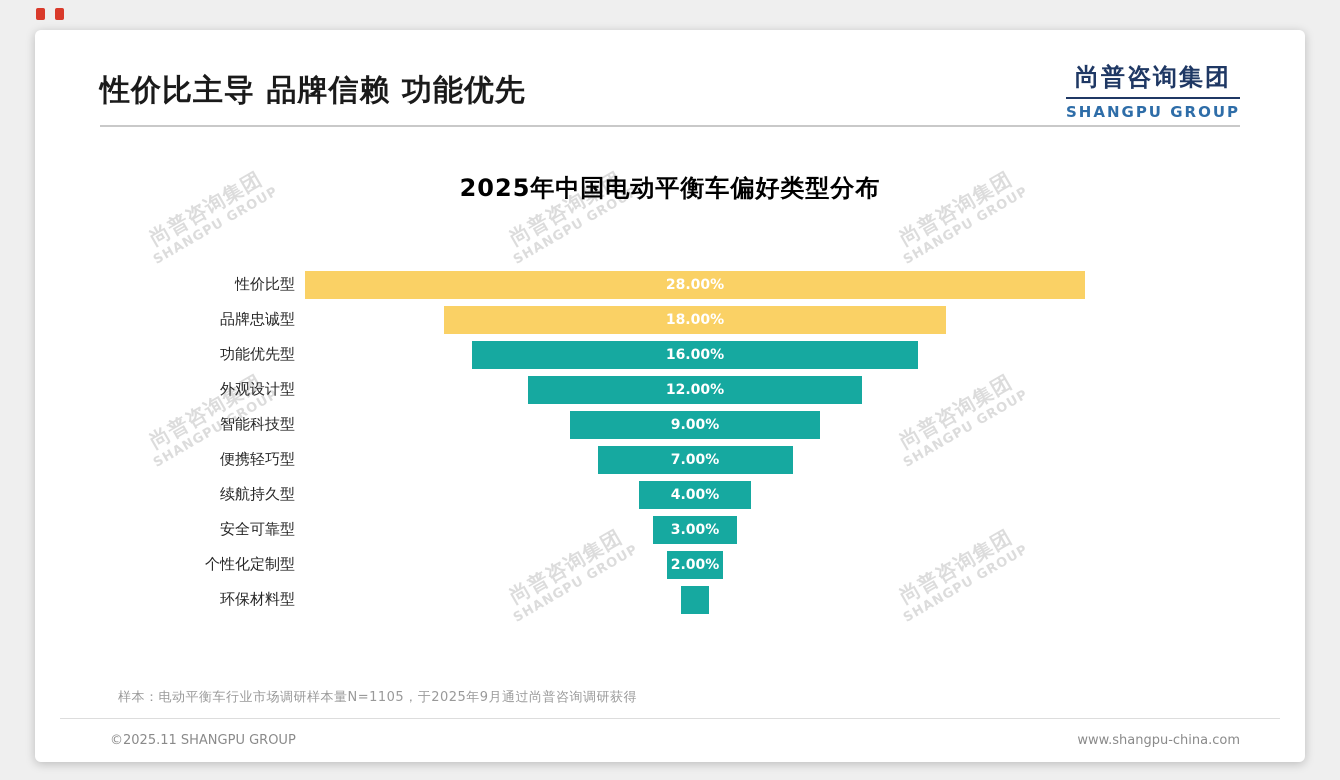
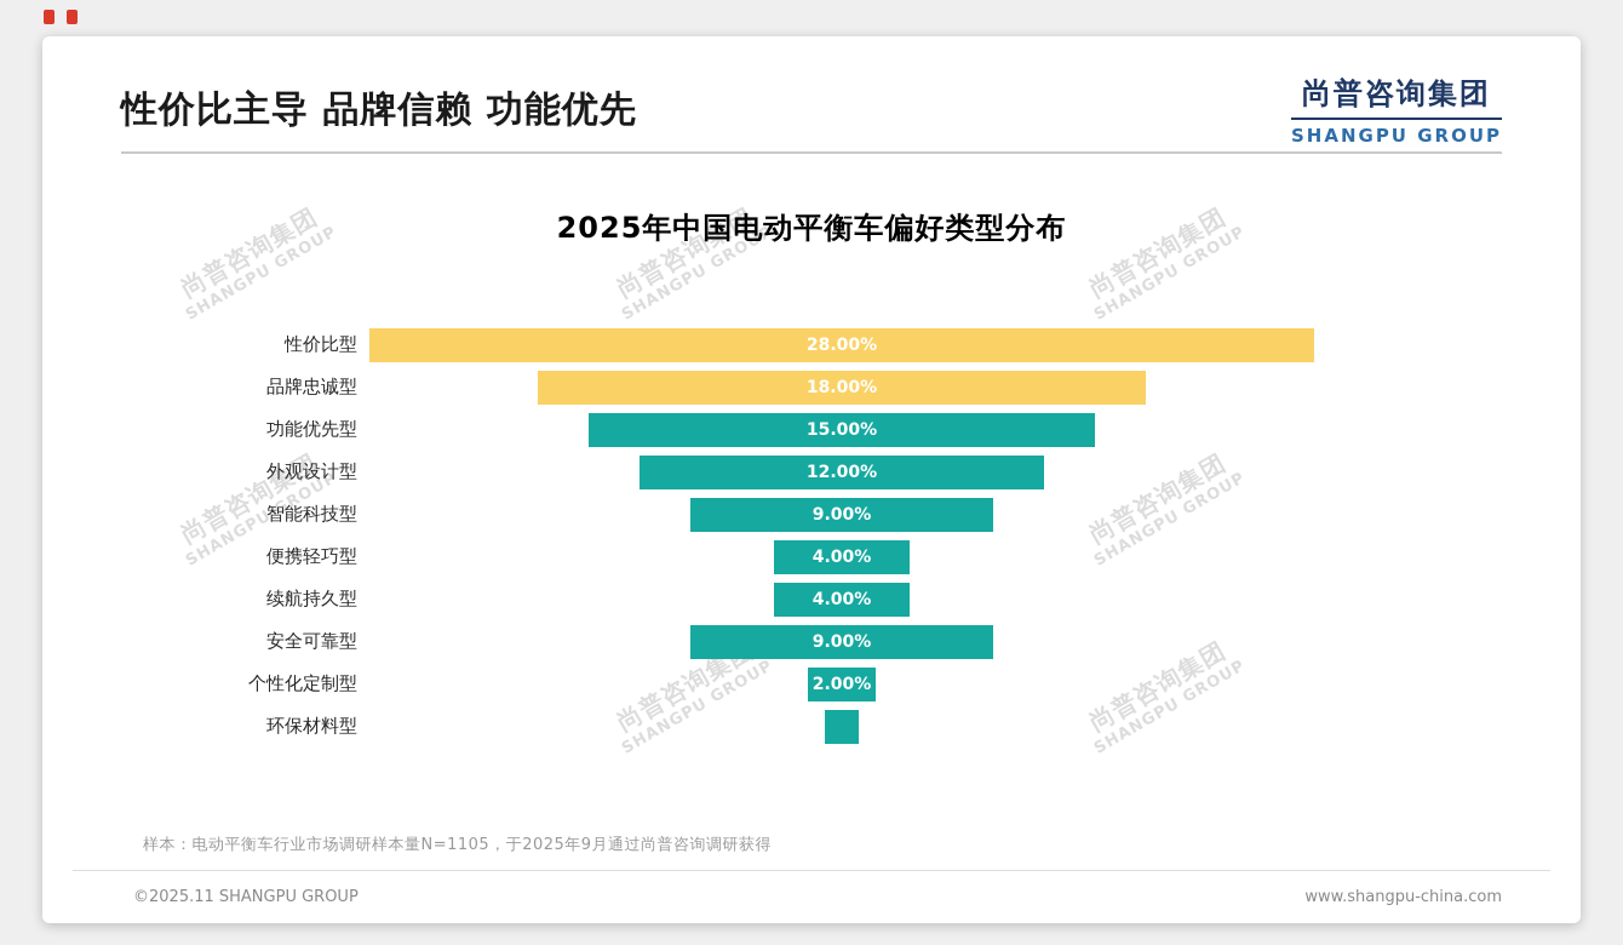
功能优先型: 16.00% -> 15.00%
便携轻巧型: 7.00% -> 4.00%
安全可靠型: 3.00% -> 9.00%
